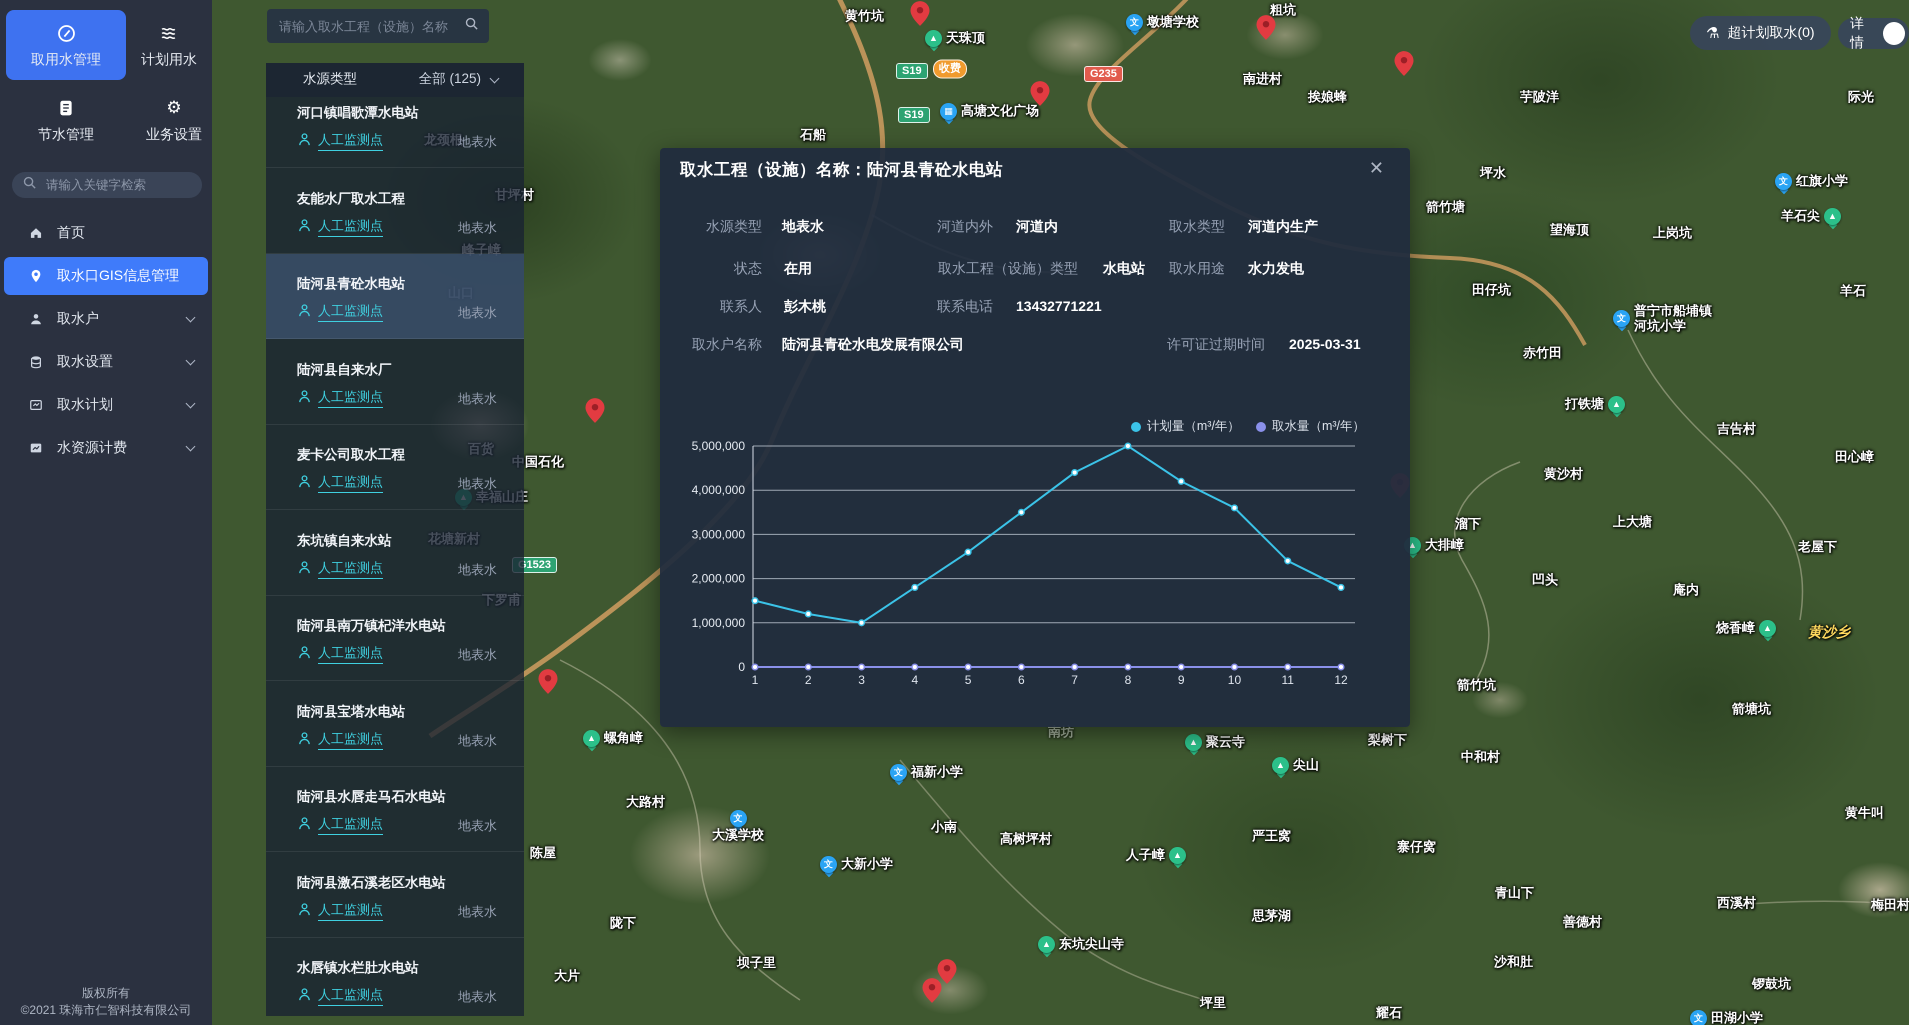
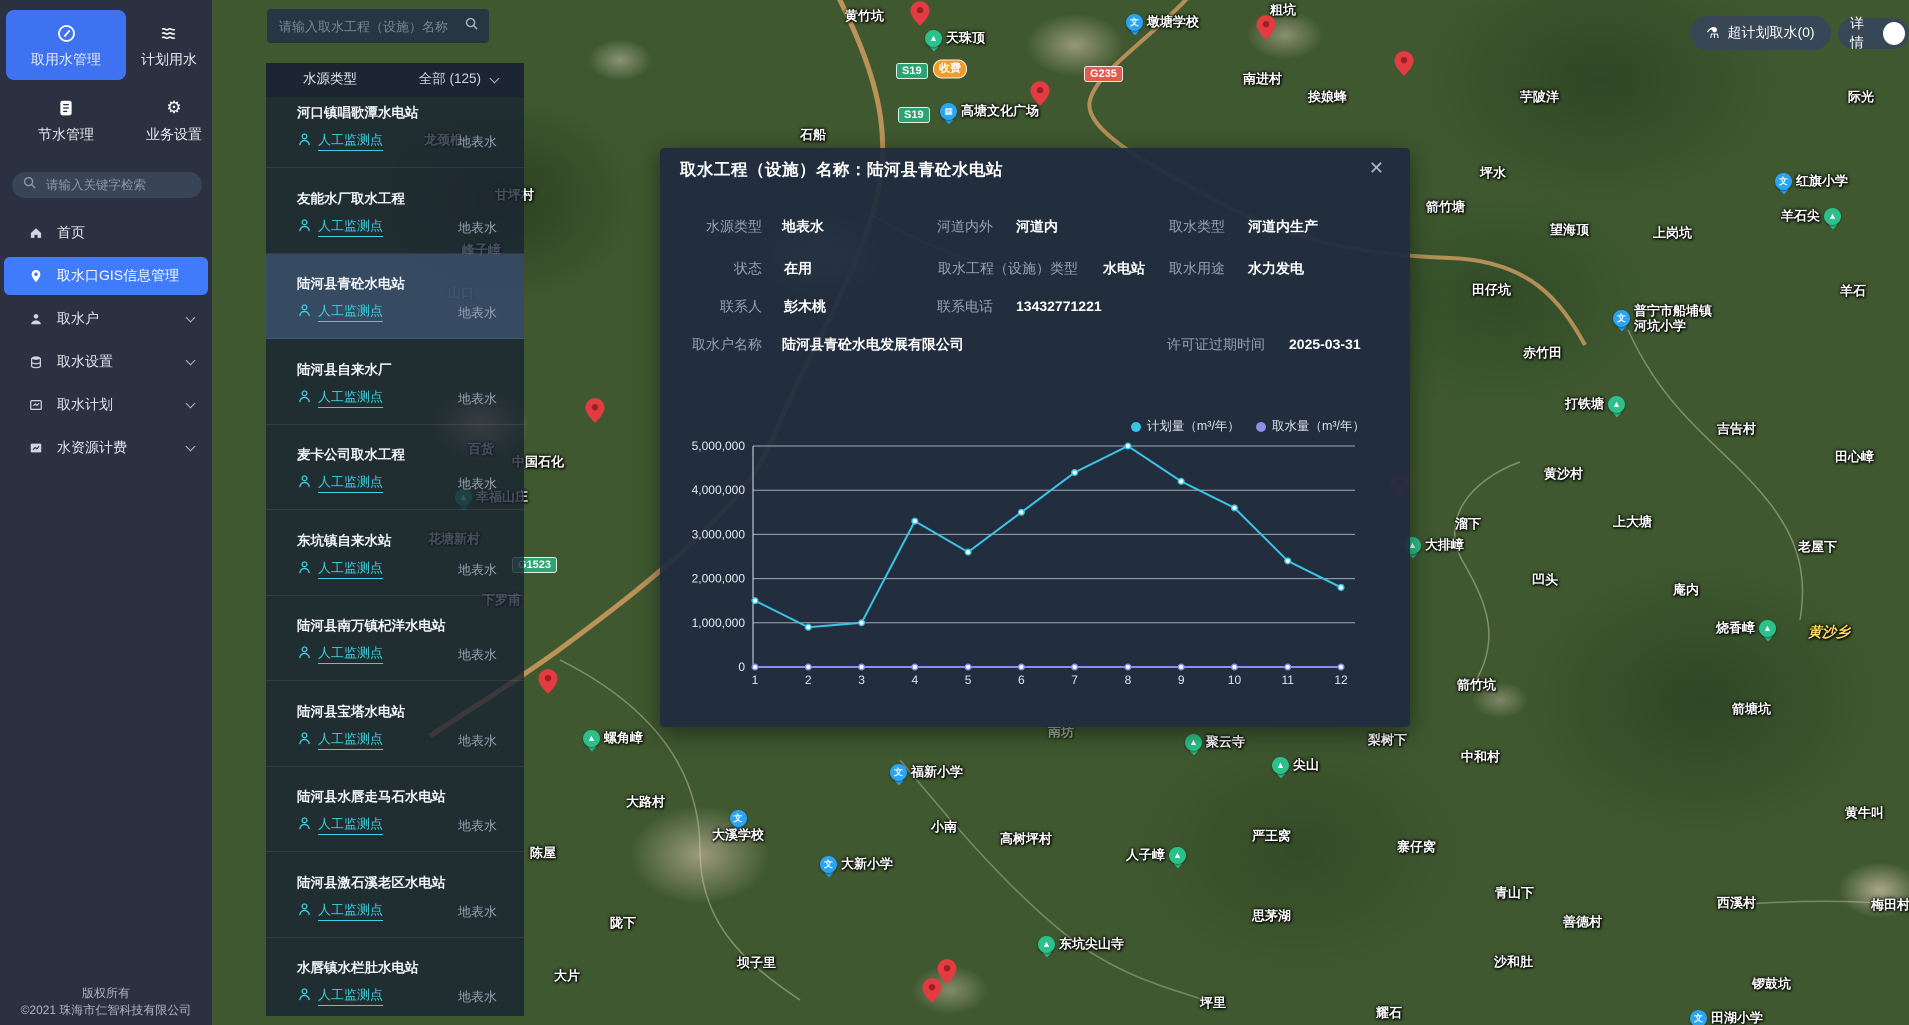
计划量（m³/年）/2: 1200000 -> 900000
计划量（m³/年）/4: 1800000 -> 3300000
